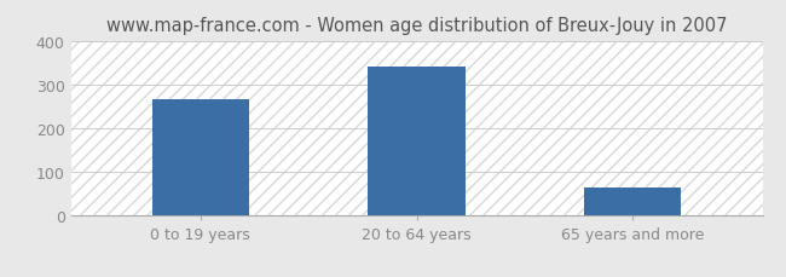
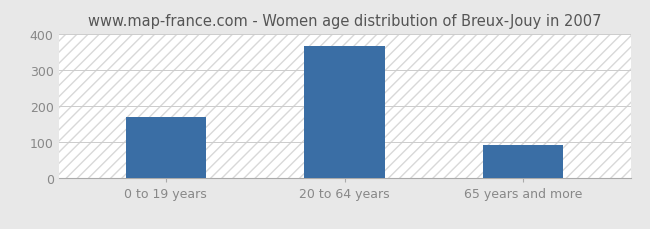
0 to 19 years: 265 -> 170
20 to 64 years: 340 -> 365
65 years and more: 65 -> 93
